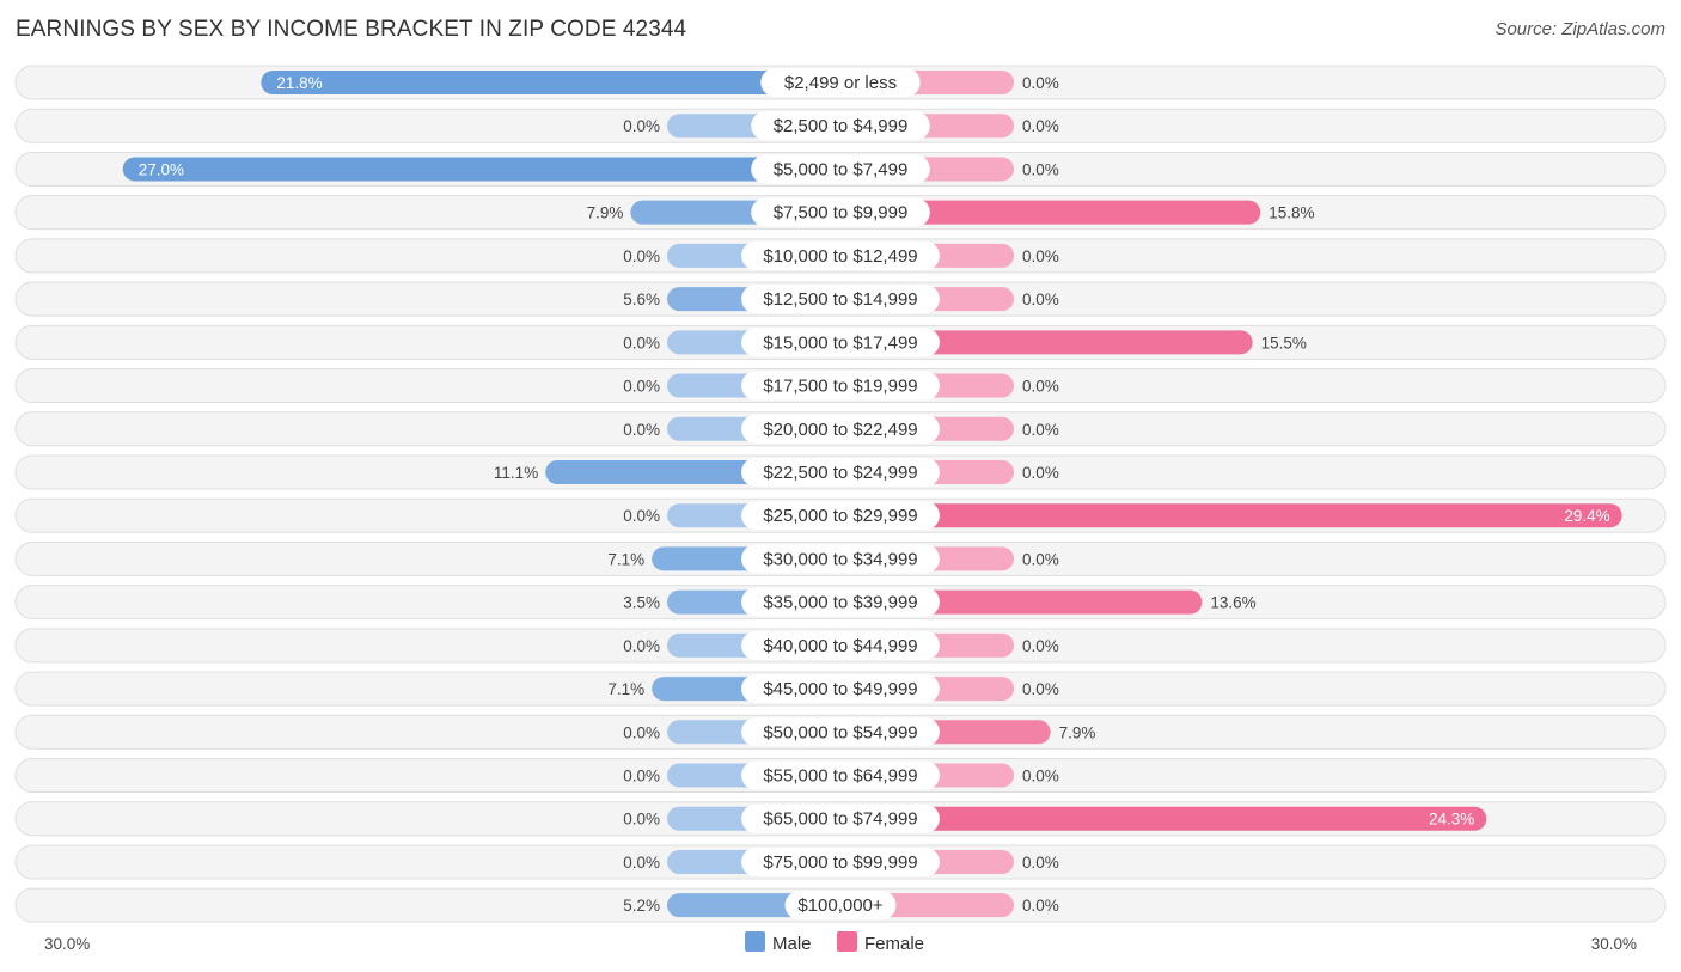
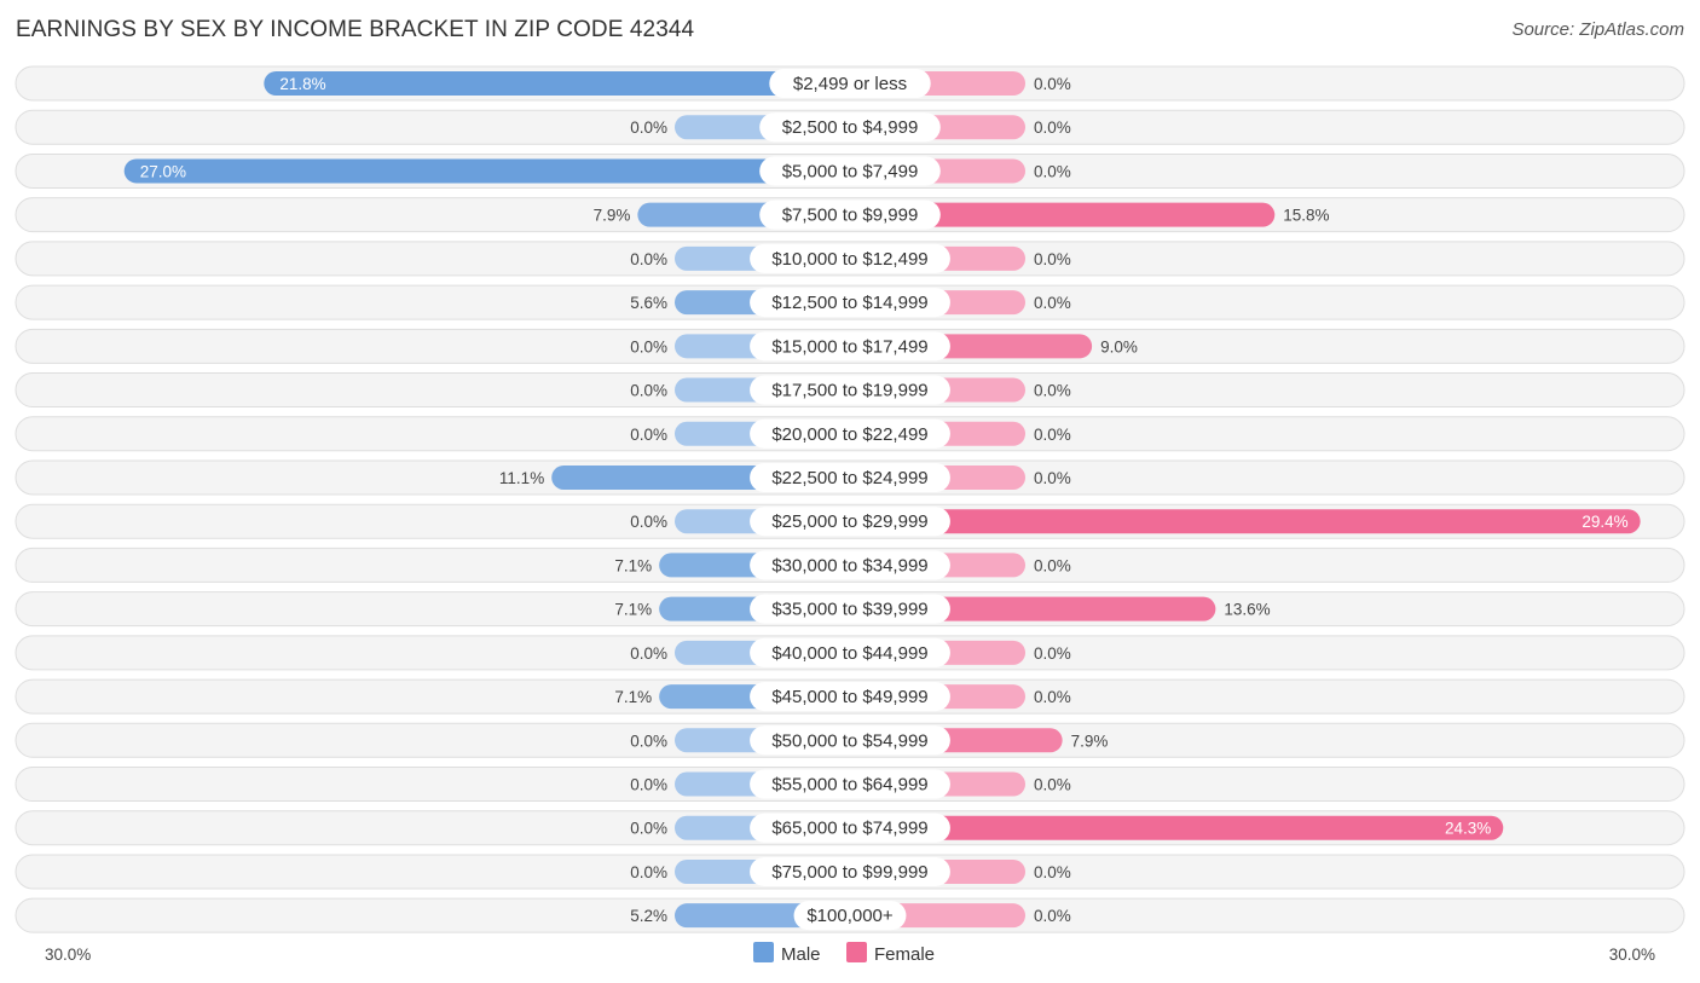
Female/$15,000 to $17,499: 15.5% -> 9.0%
Male/$35,000 to $39,999: 3.5% -> 7.1%
